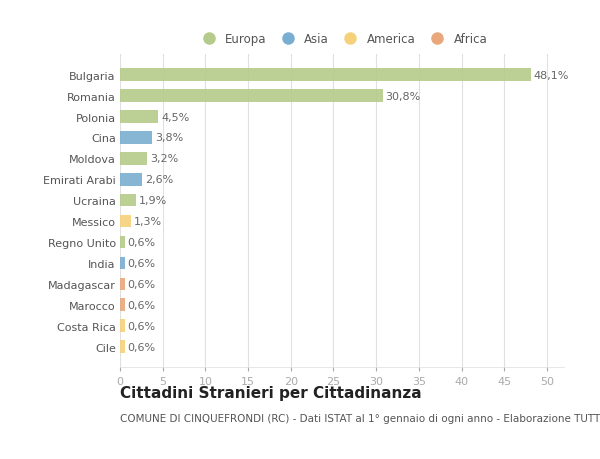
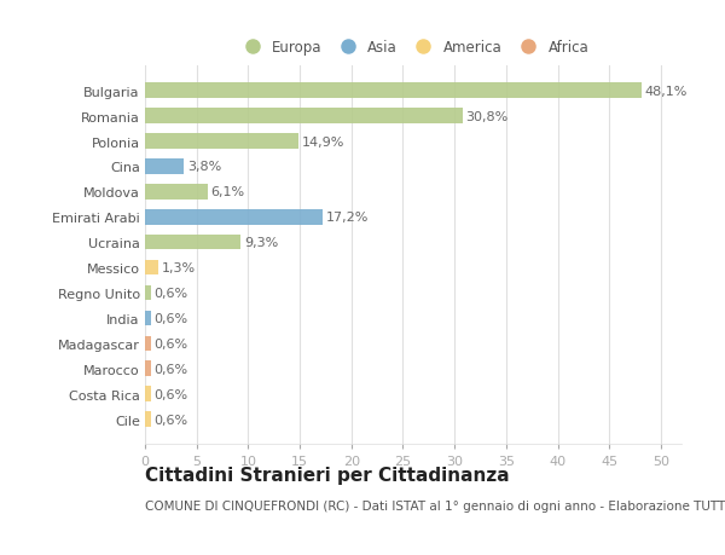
Polonia: 4,5% -> 14,9%
Moldova: 3,2% -> 6,1%
Emirati Arabi: 2,6% -> 17,2%
Ucraina: 1,9% -> 9,3%
